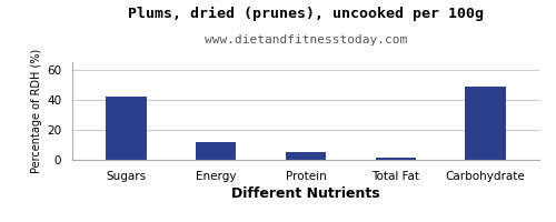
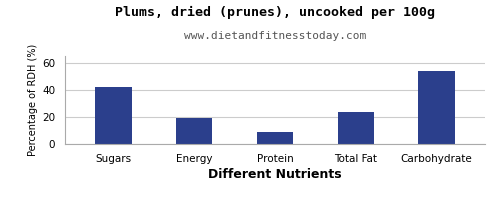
Energy: 12 -> 19
Protein: 5 -> 9
Total Fat: 2 -> 24
Carbohydrate: 49 -> 54
